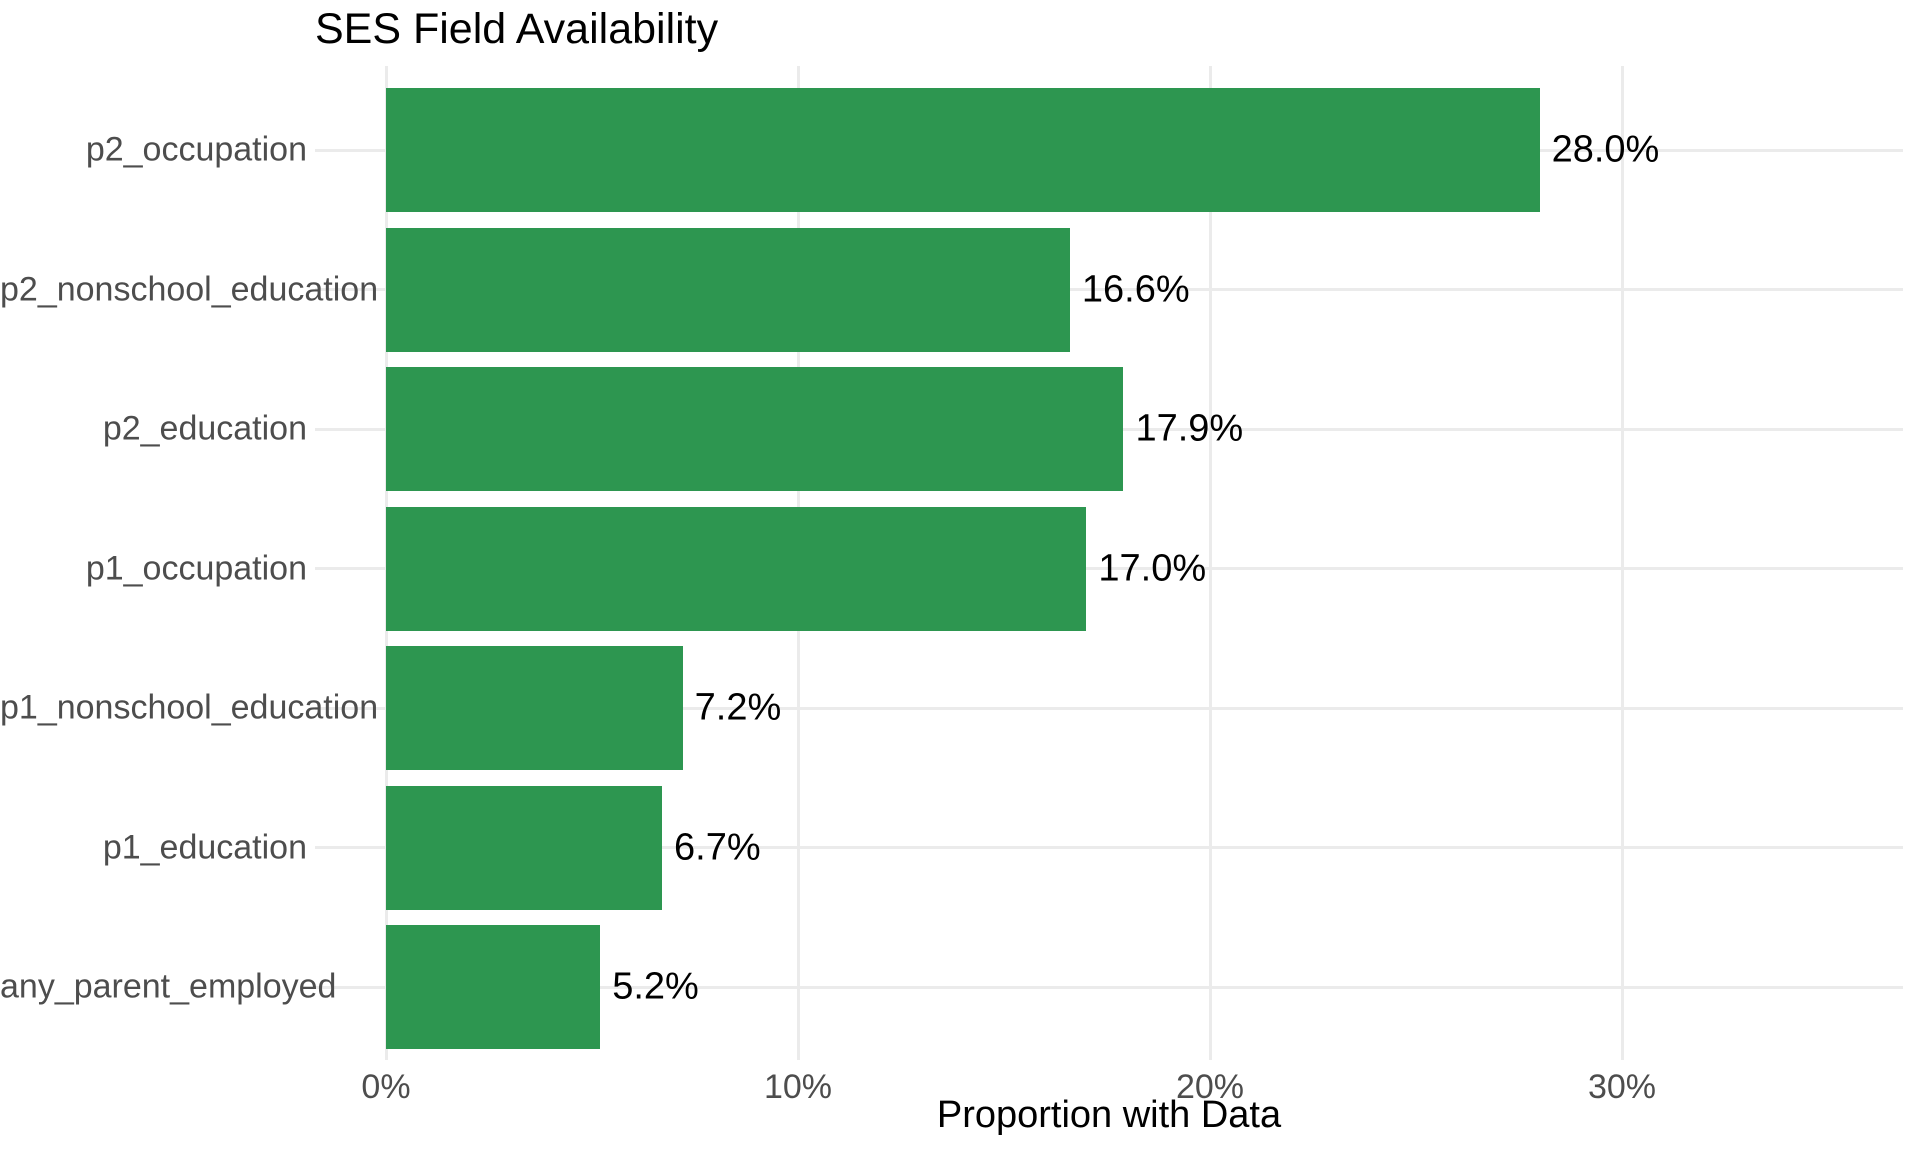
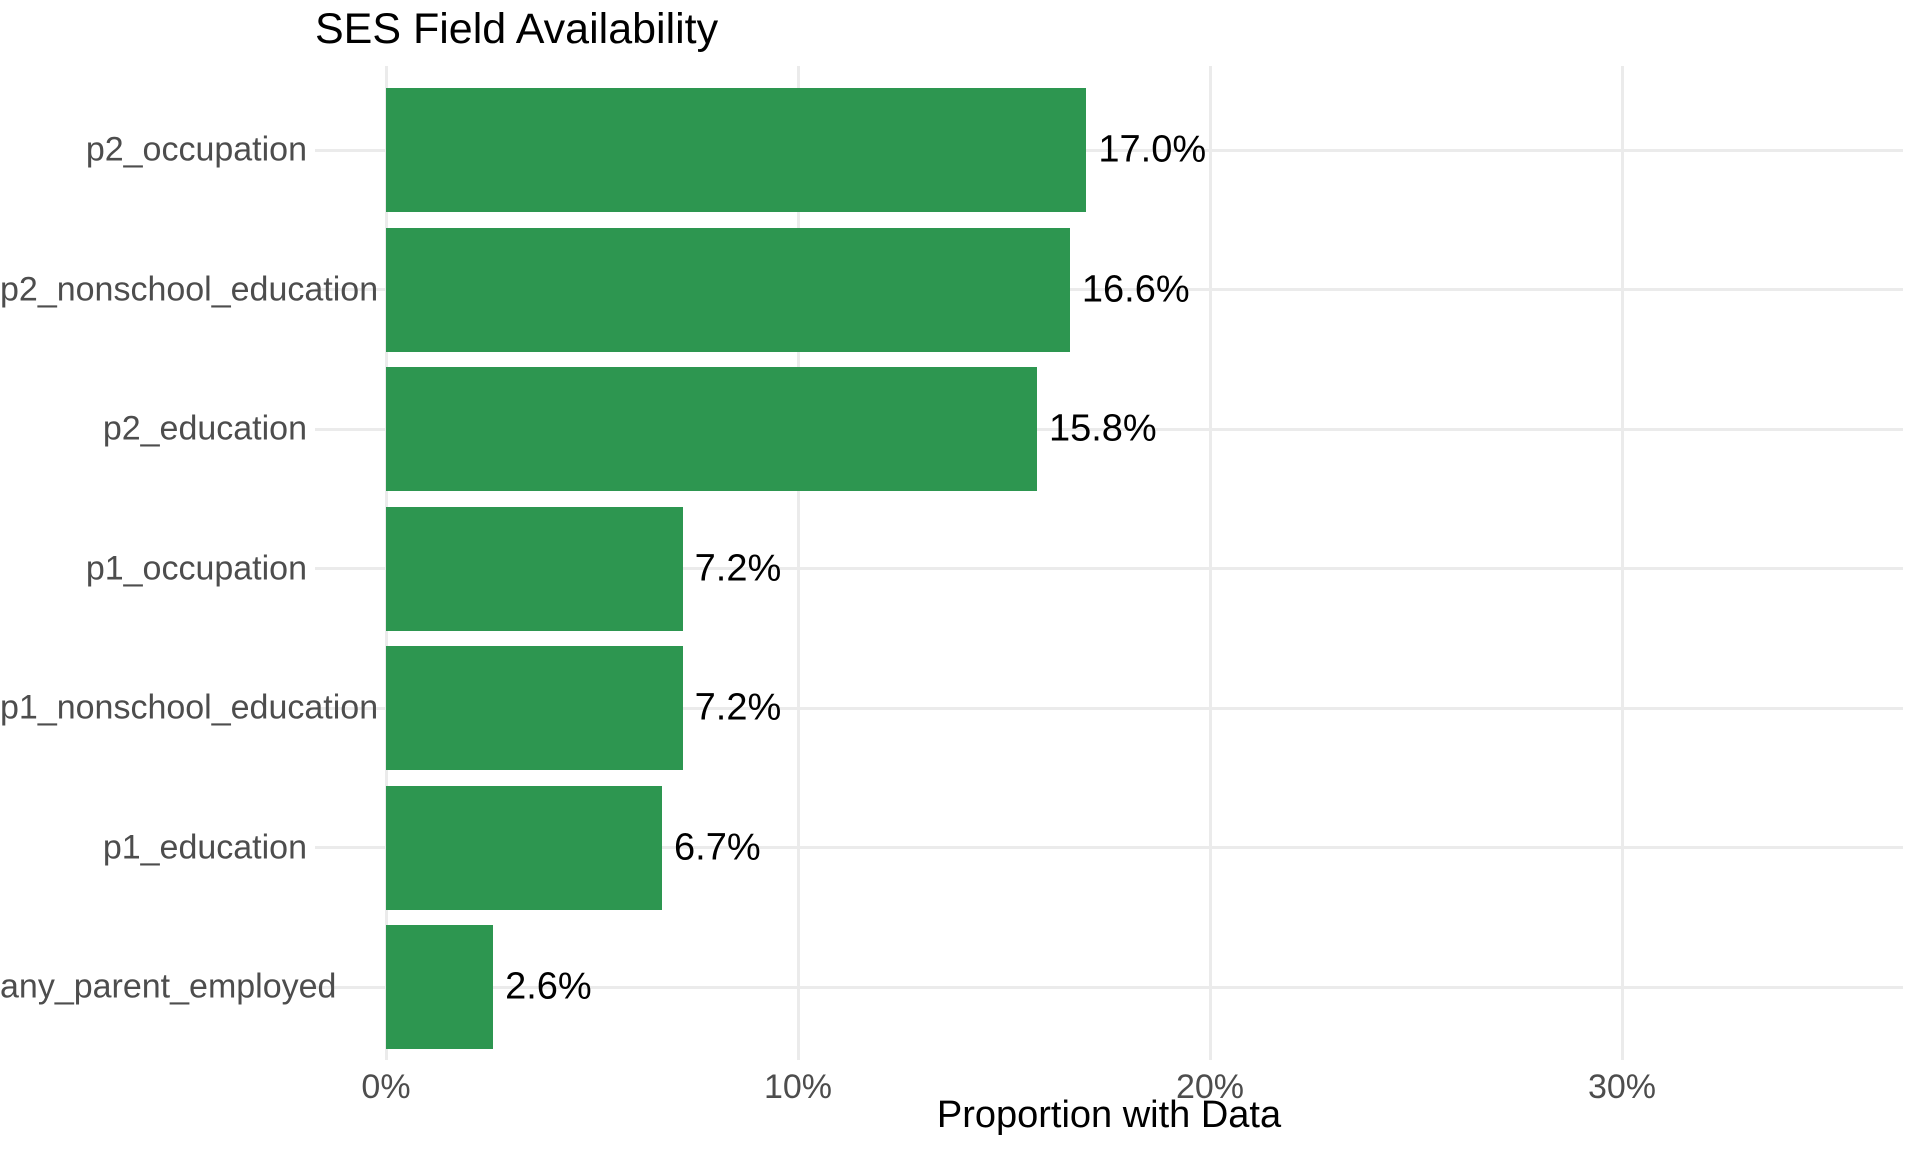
p2_occupation: 28.0% -> 17.0%
p2_education: 17.9% -> 15.8%
p1_occupation: 17.0% -> 7.2%
any_parent_employed: 5.2% -> 2.6%
